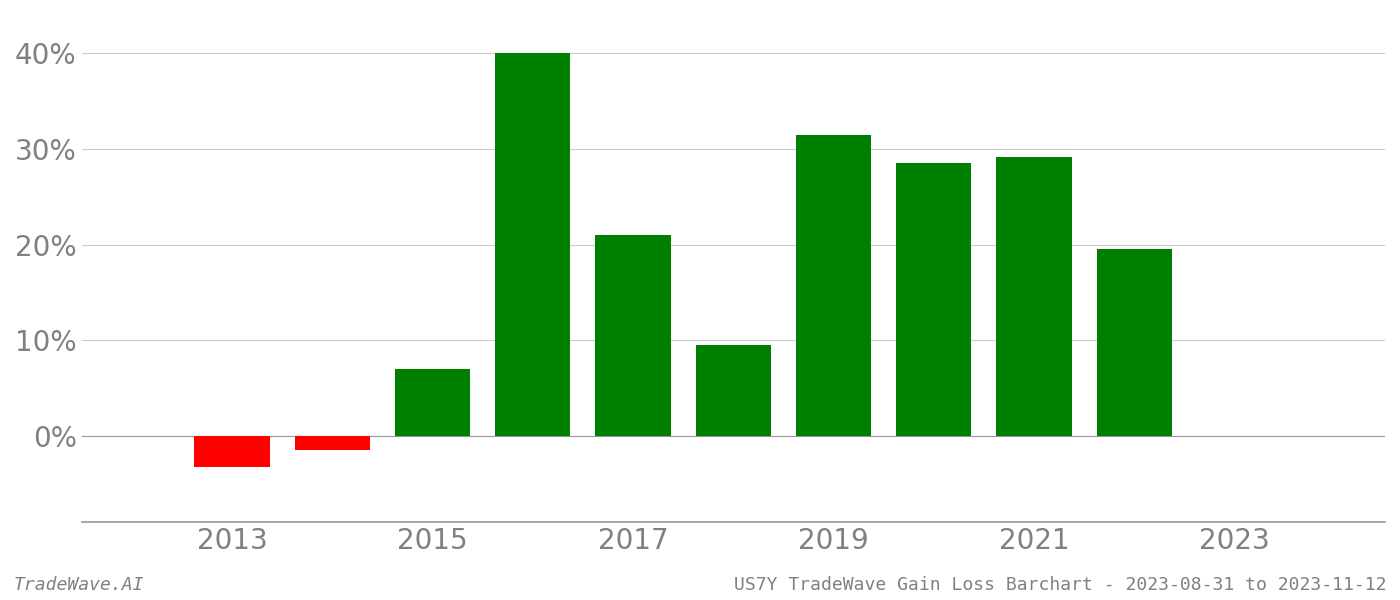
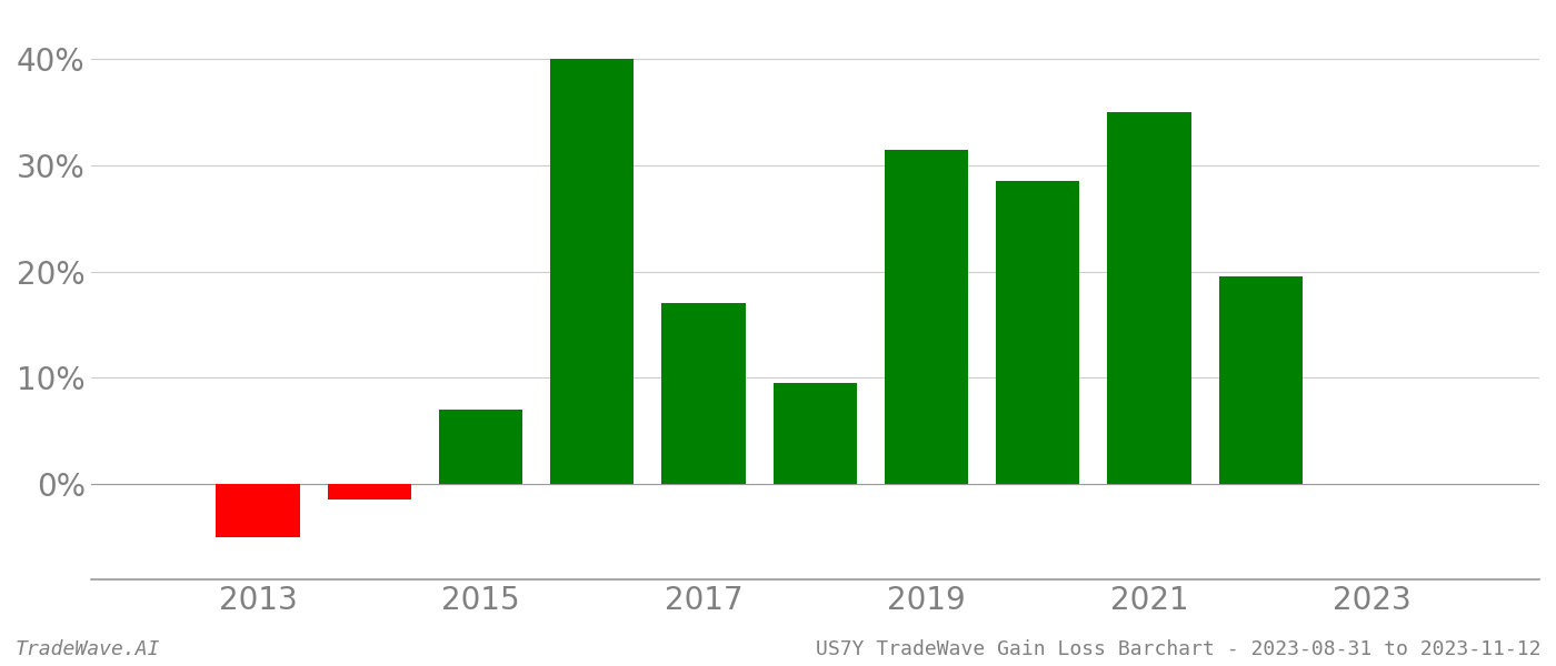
2013: -3.2% -> -5.0%
2017: 21.0% -> 17.0%
2021: 29.2% -> 35.0%
